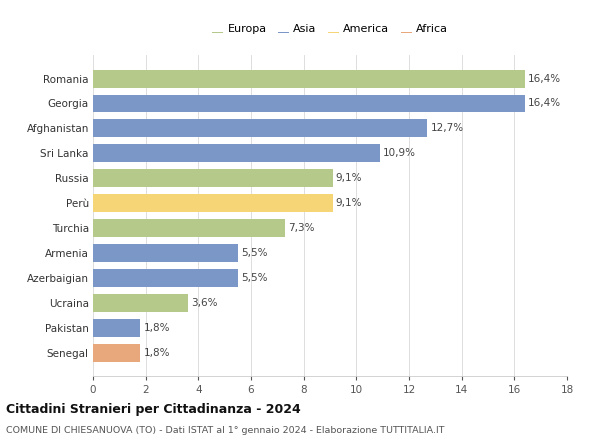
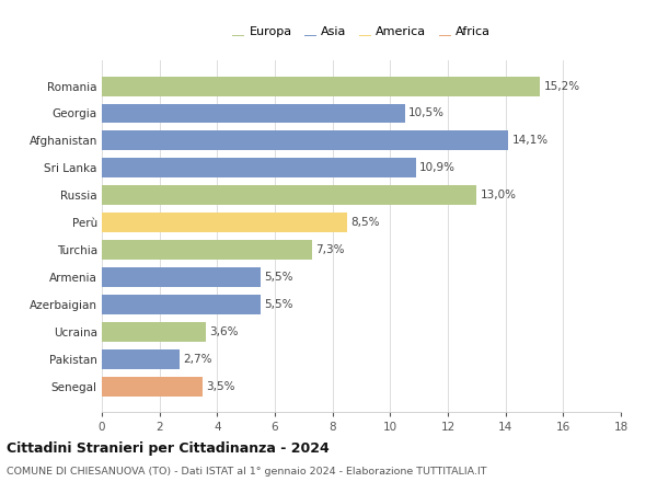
Romania: 16,4% -> 15,2%
Georgia: 16,4% -> 10,5%
Afghanistan: 12,7% -> 14,1%
Russia: 9,1% -> 13,0%
Perù: 9,1% -> 8,5%
Pakistan: 1,8% -> 2,7%
Senegal: 1,8% -> 3,5%
